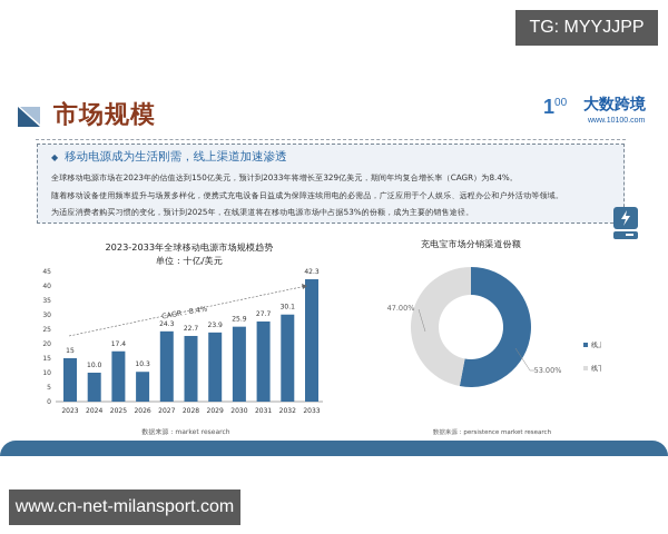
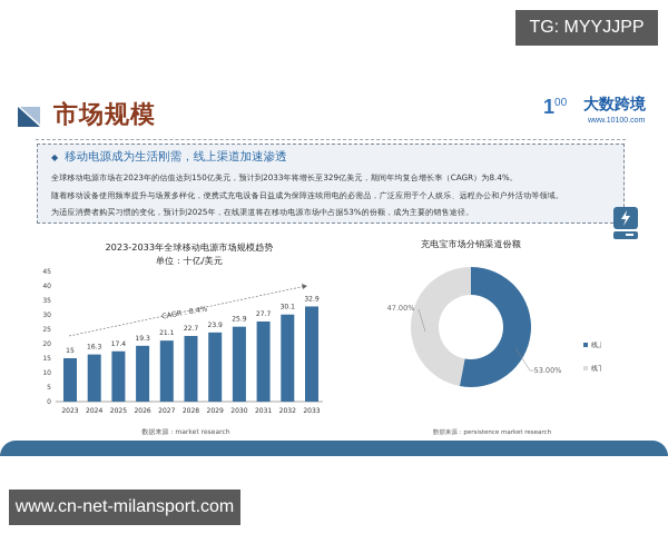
2023-2033年全球移动电源市场规模趋势/2024: 10.0 -> 16.3
2023-2033年全球移动电源市场规模趋势/2026: 10.3 -> 19.3
2023-2033年全球移动电源市场规模趋势/2027: 24.3 -> 21.1
2023-2033年全球移动电源市场规模趋势/2033: 42.3 -> 32.9
